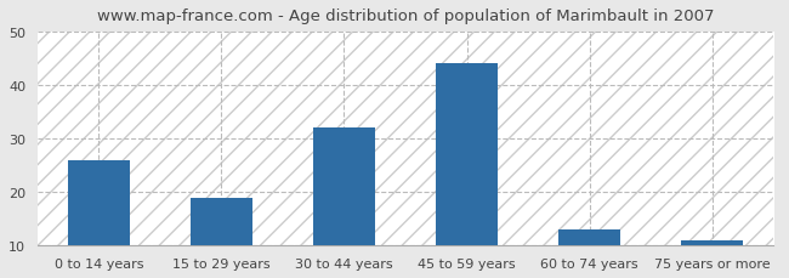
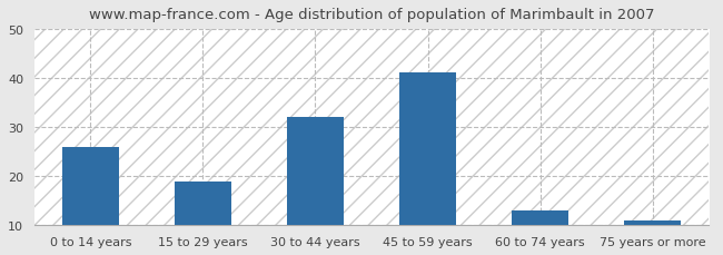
45 to 59 years: 44 -> 41
